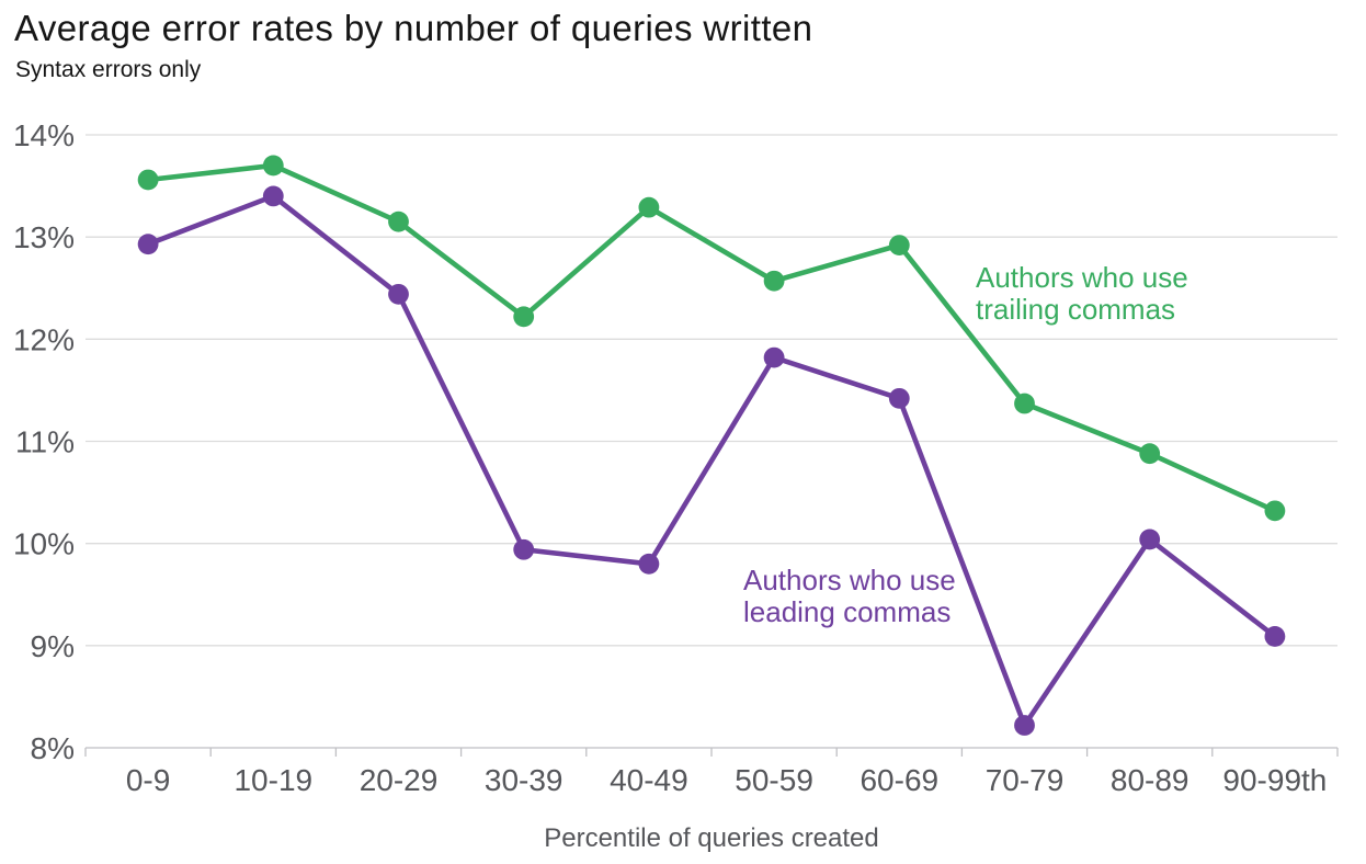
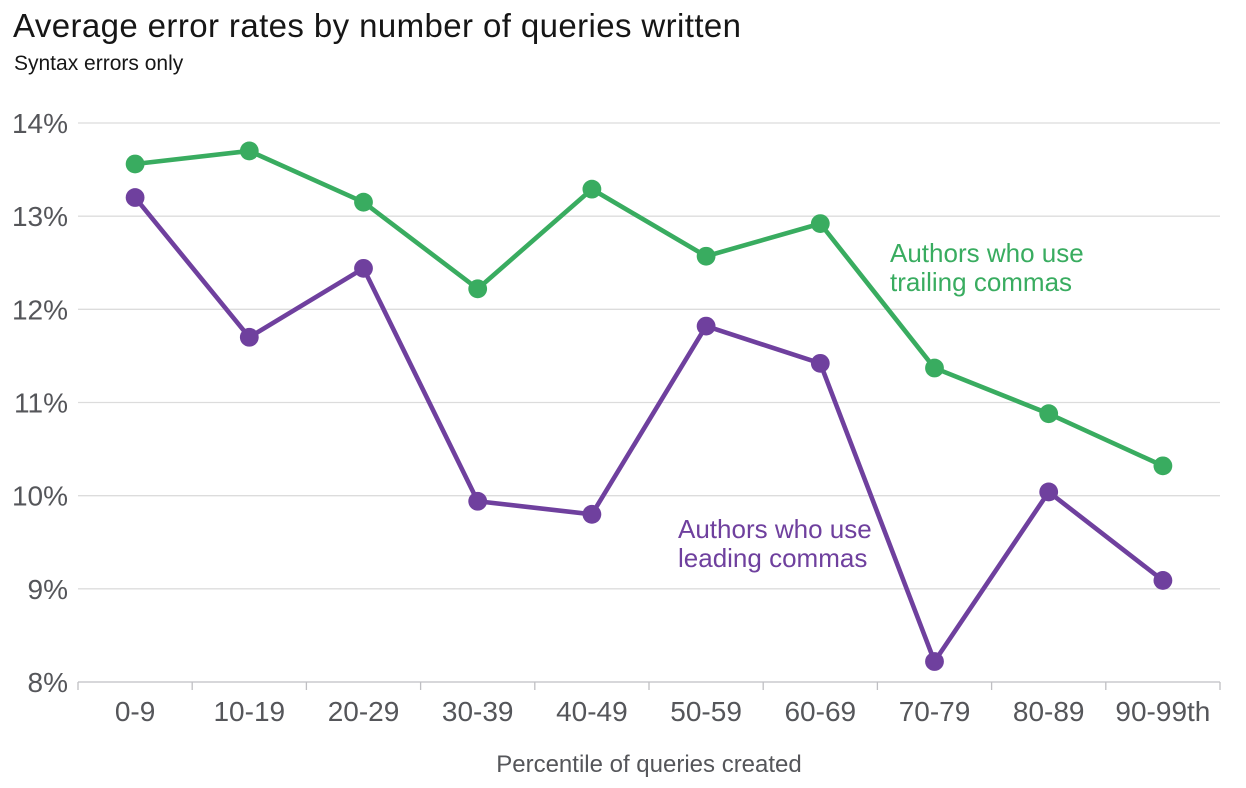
Authors who use leading commas/0-9: 12.9% -> 13.2%
Authors who use leading commas/10-19: 13.4% -> 11.7%
